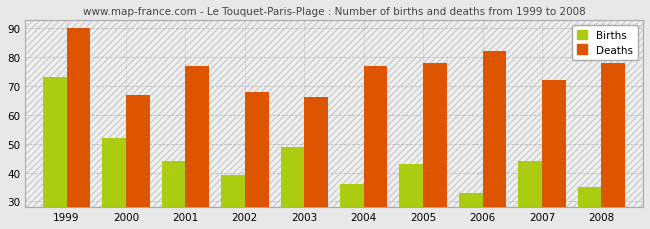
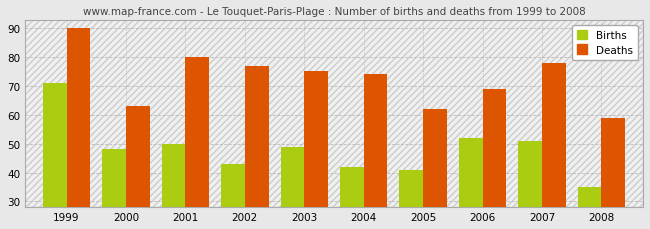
Births/1999: 73 -> 71
Births/2000: 52 -> 48
Deaths/2000: 67 -> 63
Births/2001: 44 -> 50
Deaths/2001: 77 -> 80
Births/2002: 39 -> 43
Deaths/2002: 68 -> 77
Deaths/2003: 66 -> 75
Births/2004: 36 -> 42
Deaths/2004: 77 -> 74
Births/2005: 43 -> 41
Deaths/2005: 78 -> 62
Births/2006: 33 -> 52
Deaths/2006: 82 -> 69
Births/2007: 44 -> 51
Deaths/2007: 72 -> 78
Deaths/2008: 78 -> 59
